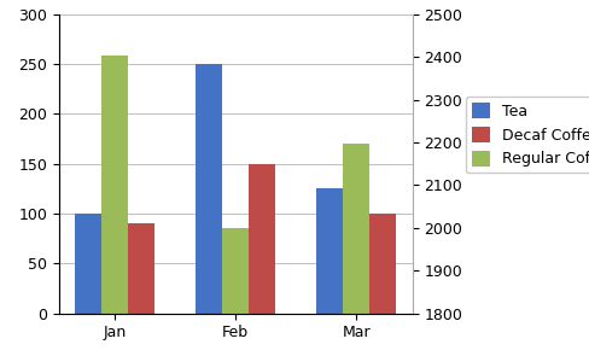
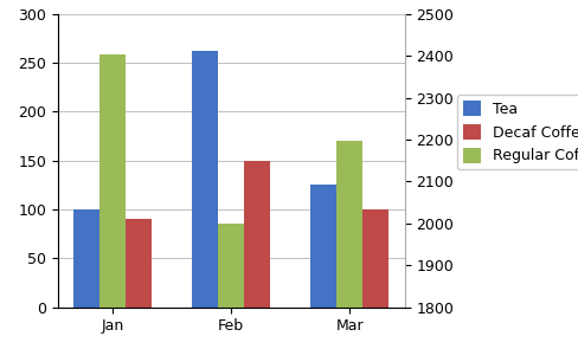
Tea/Feb: 250 -> 262
